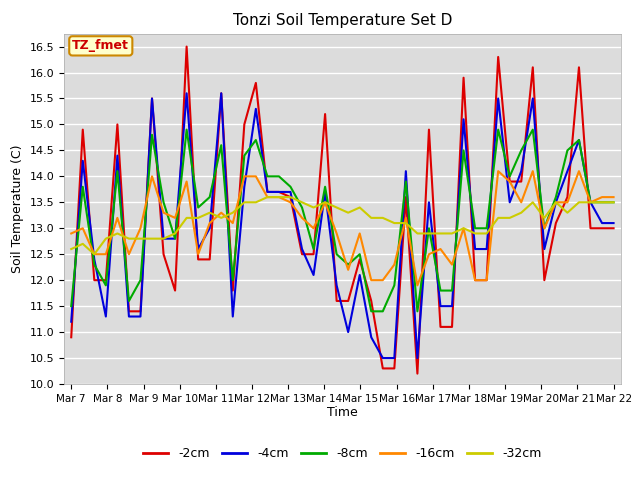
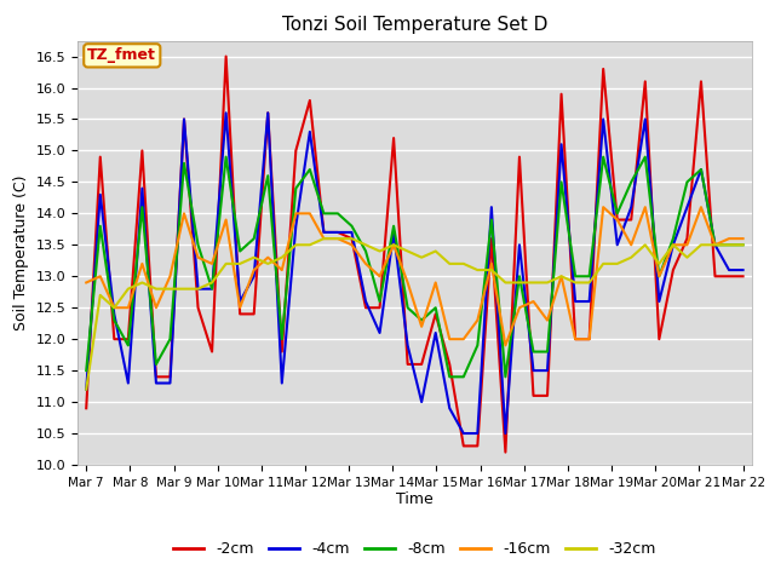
-32cm/Mar 7: 12.6 -> 11.2
